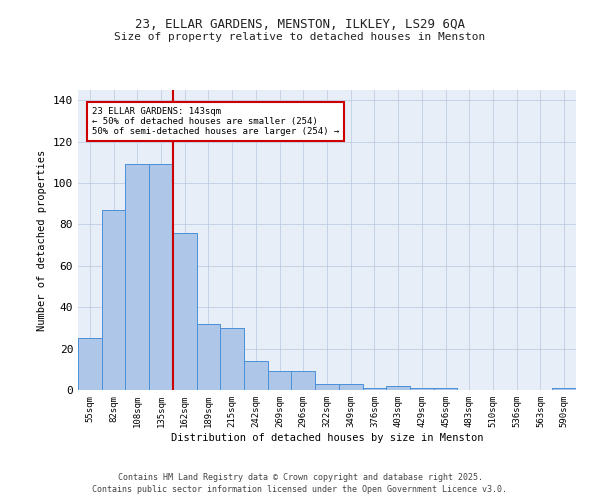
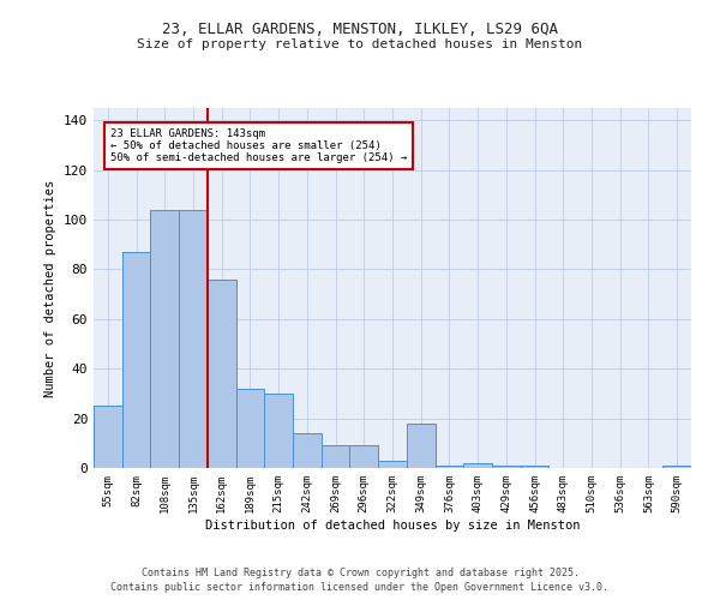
108sqm: 109 -> 104
135sqm: 109 -> 104
349sqm: 3 -> 18
